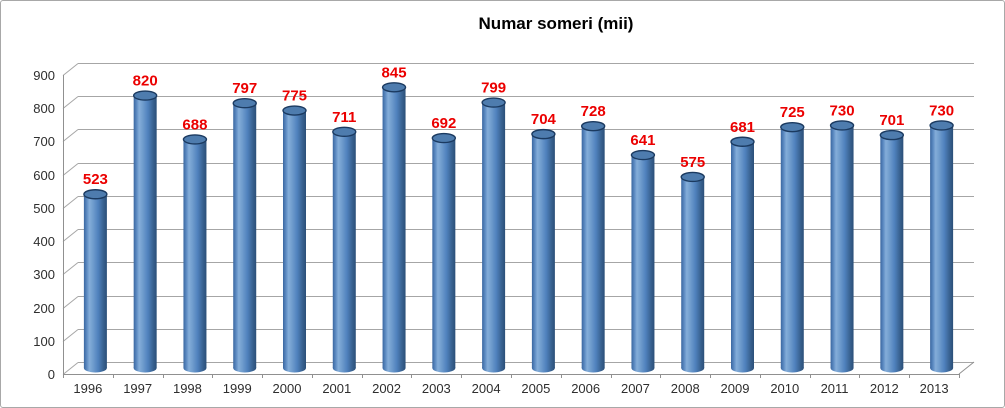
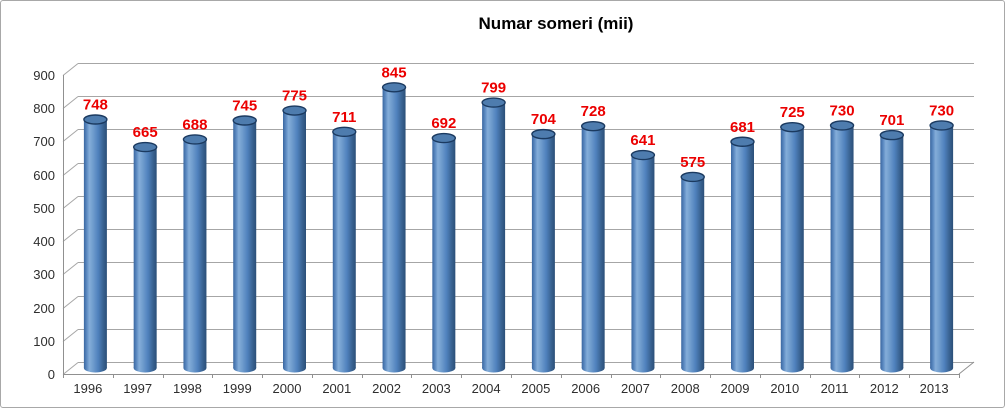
1996: 523 -> 748
1997: 820 -> 665
1999: 797 -> 745
